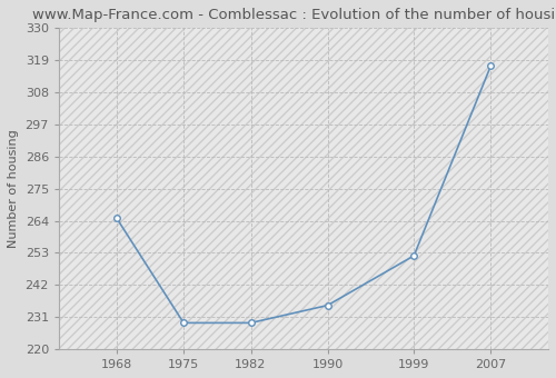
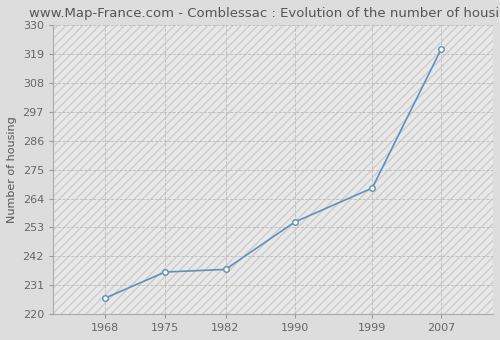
1968: 265 -> 226
1975: 229 -> 236
1982: 229 -> 237
1990: 235 -> 255
1999: 252 -> 268
2007: 317 -> 321
